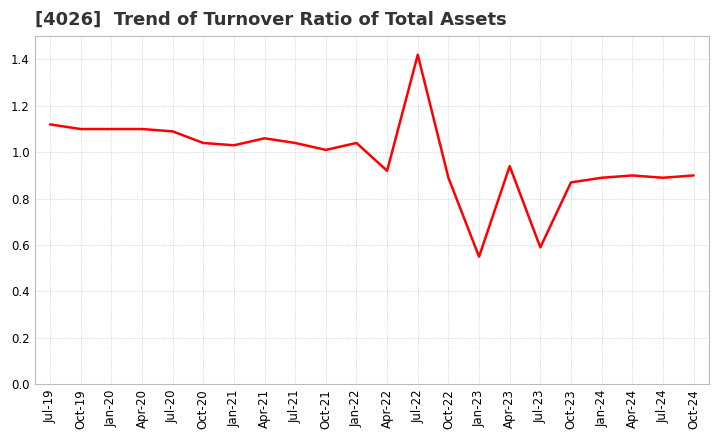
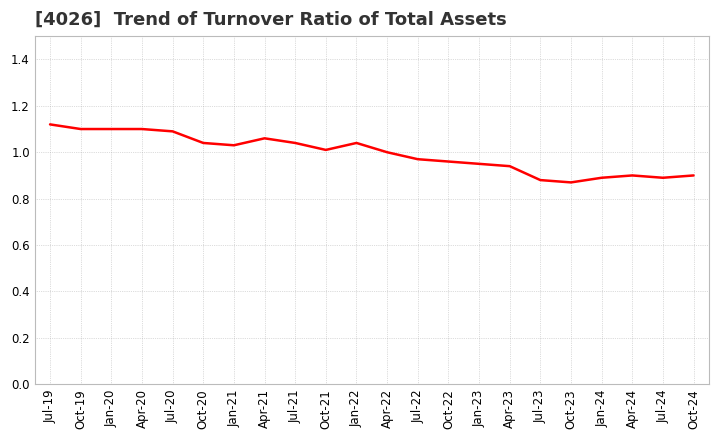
Apr-22: 0.92 -> 1.00
Jul-22: 1.42 -> 0.97
Oct-22: 0.89 -> 0.96
Jan-23: 0.55 -> 0.95
Jul-23: 0.59 -> 0.88
